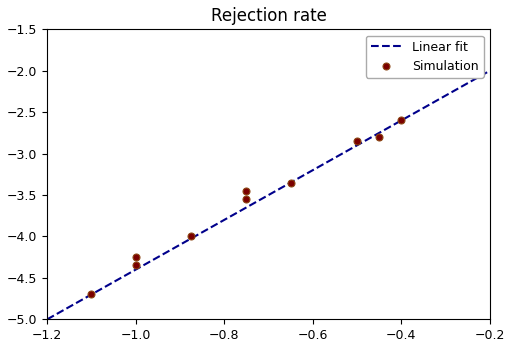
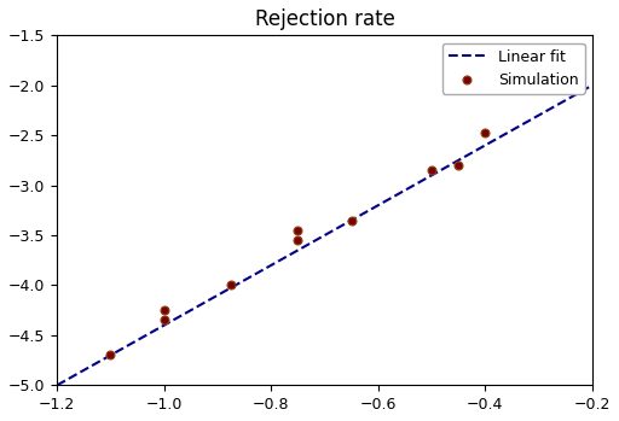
−0.4: -2.60 -> -2.48
